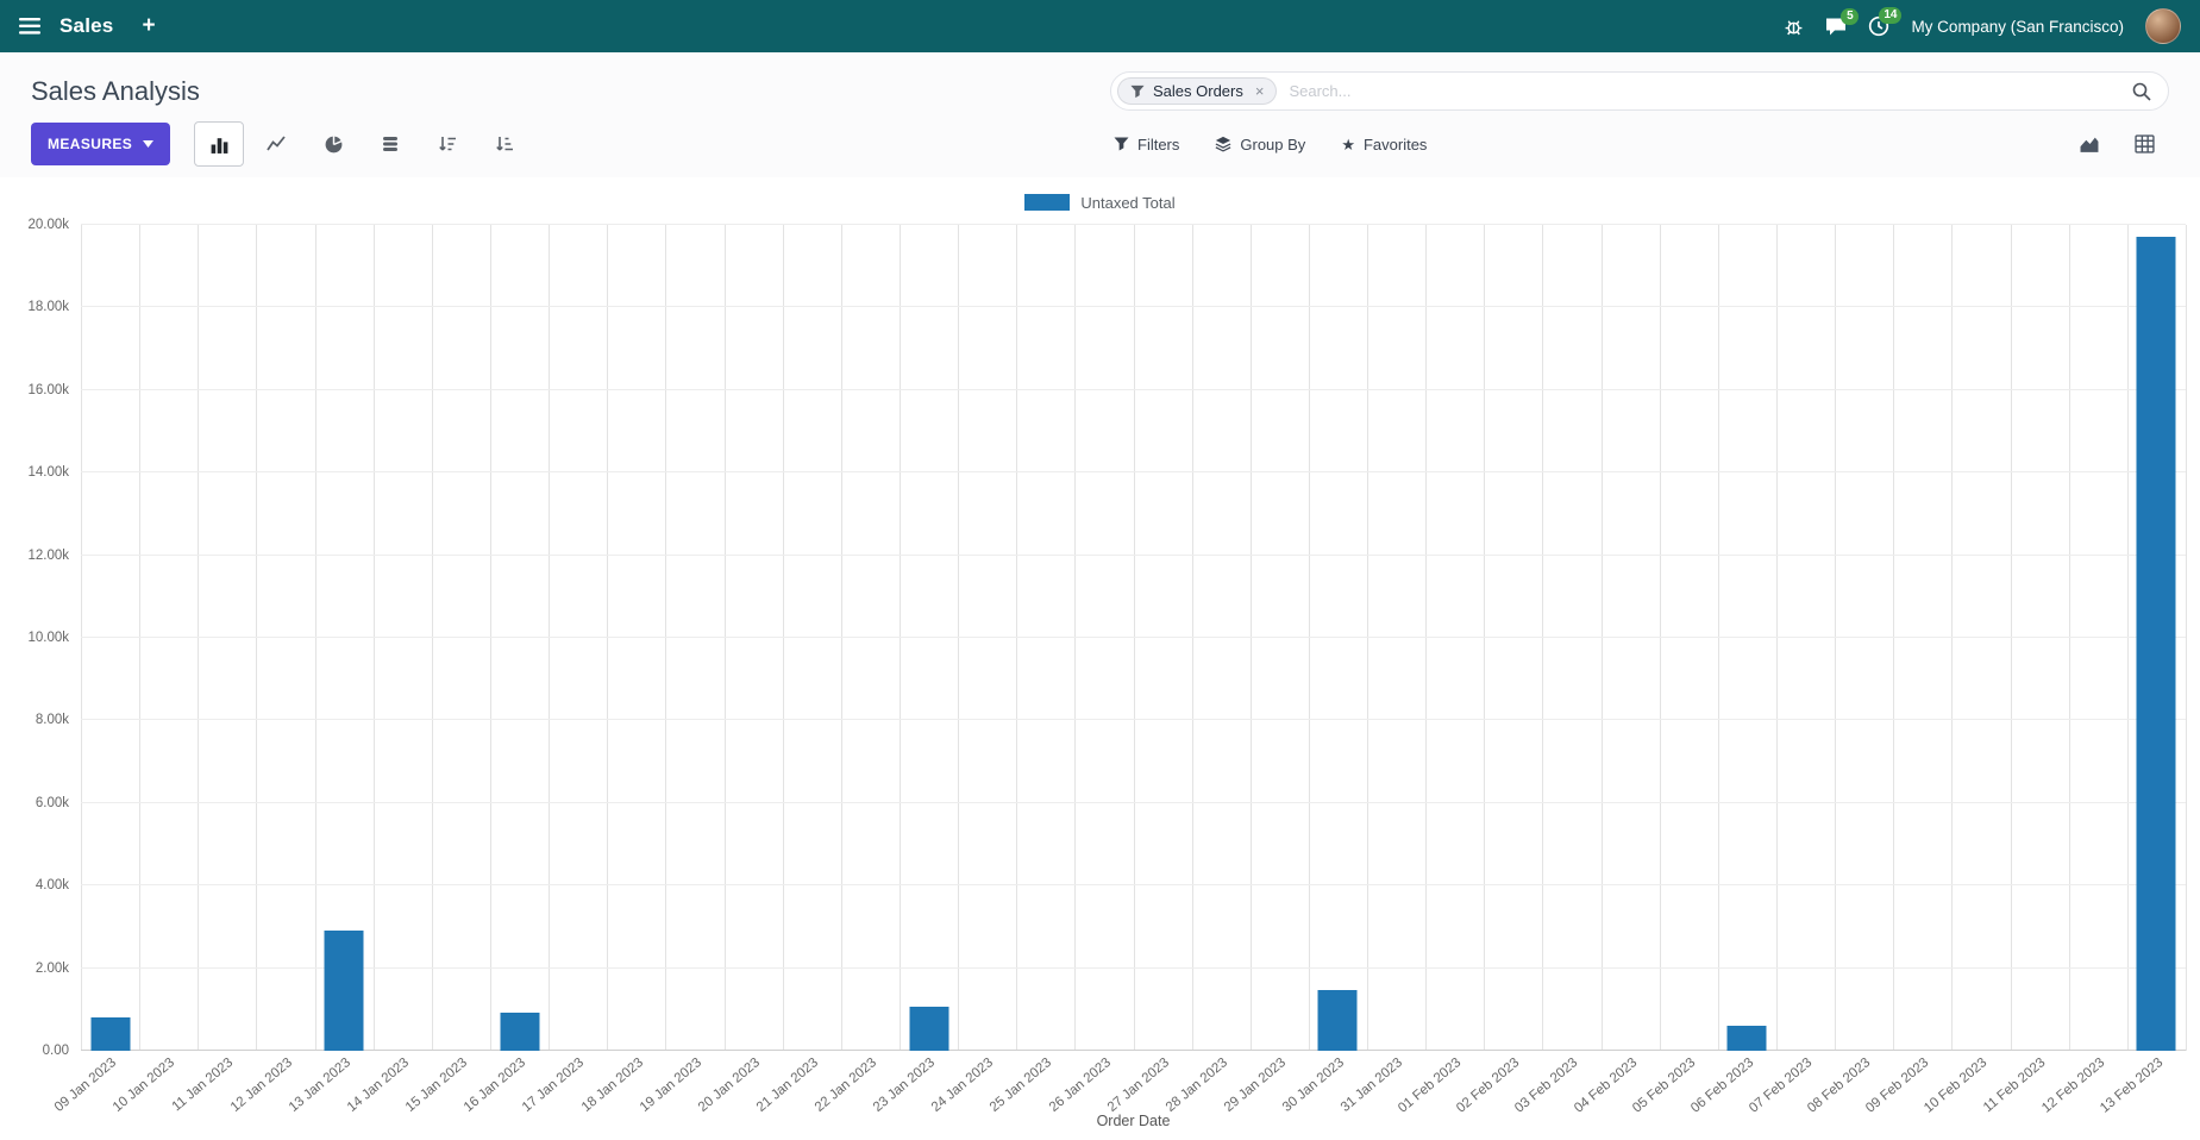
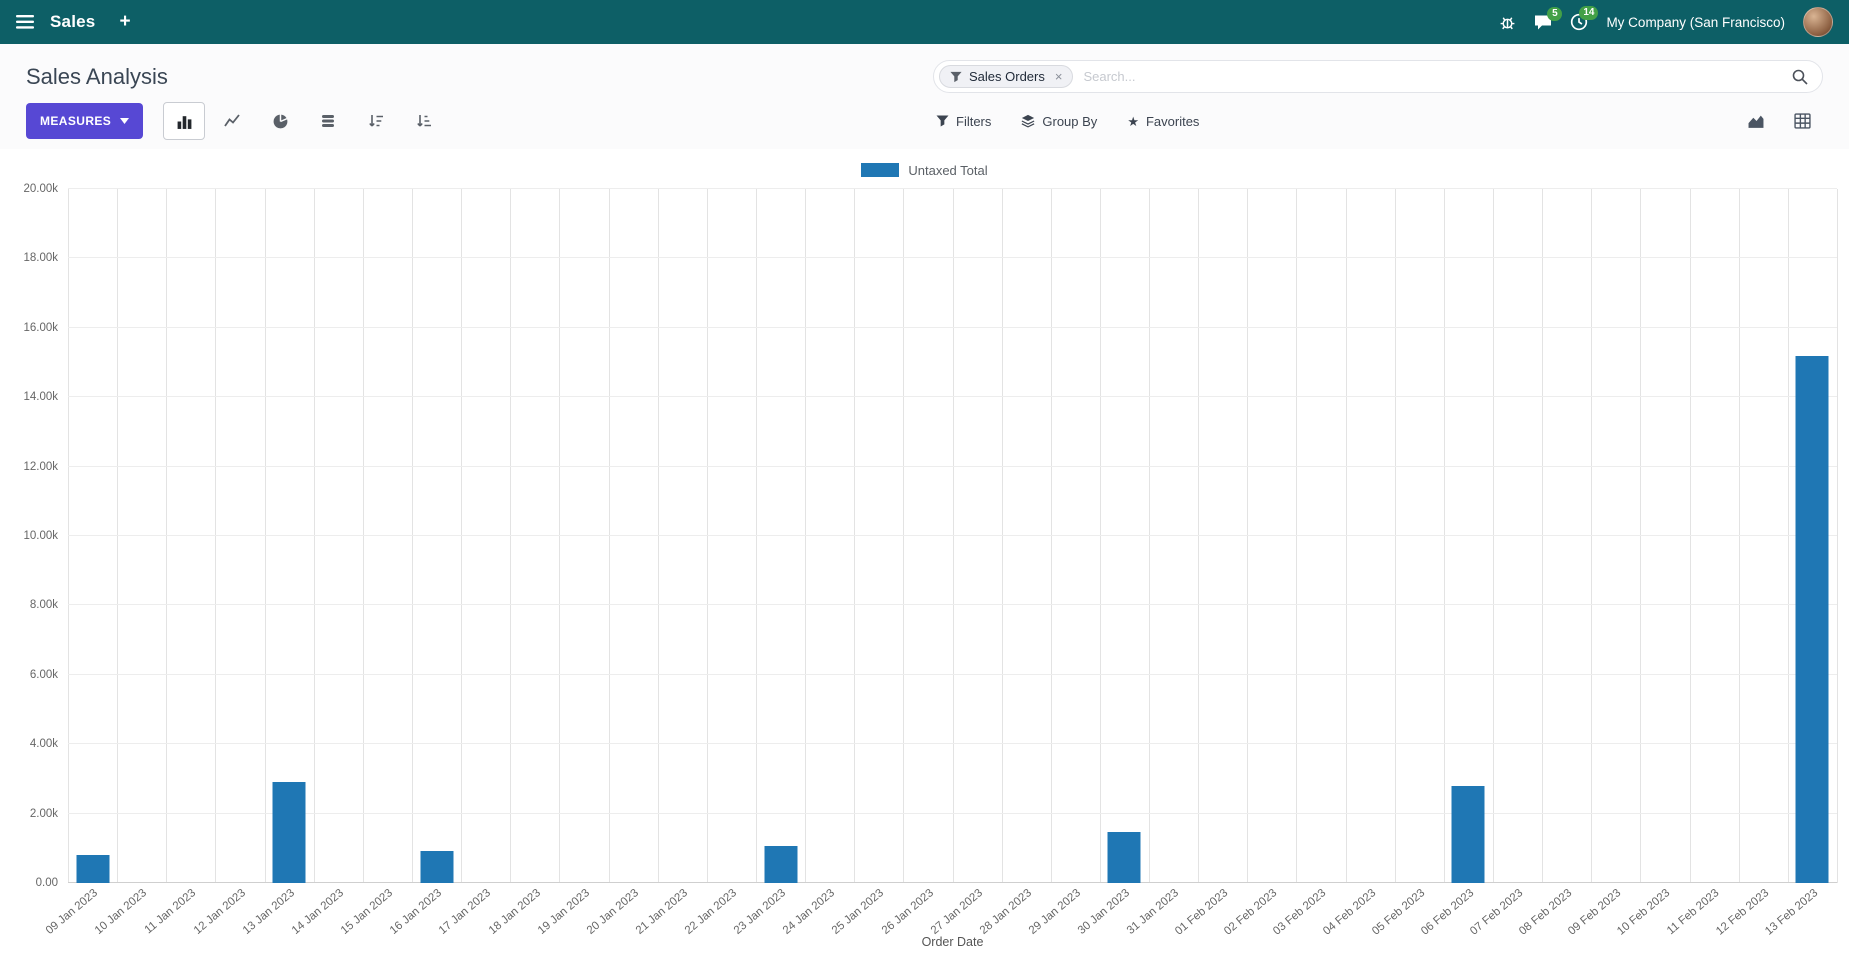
06 Feb 2023: 0.6k -> 2.8k
13 Feb 2023: 19.7k -> 15.2k
